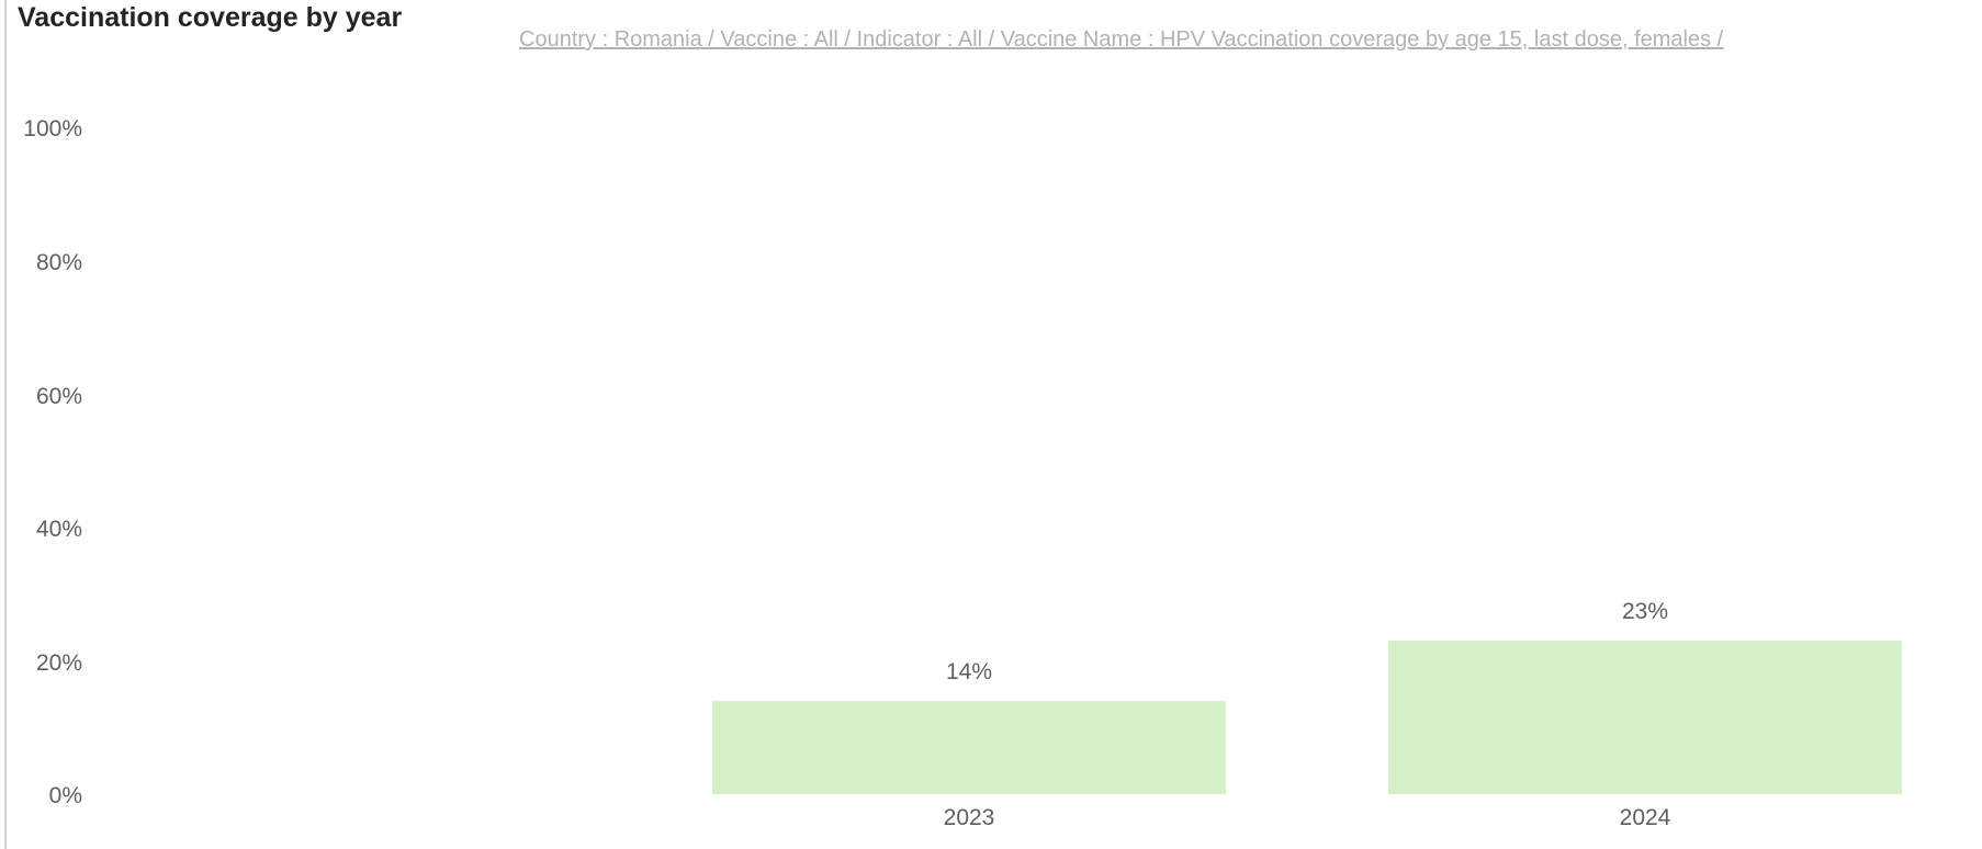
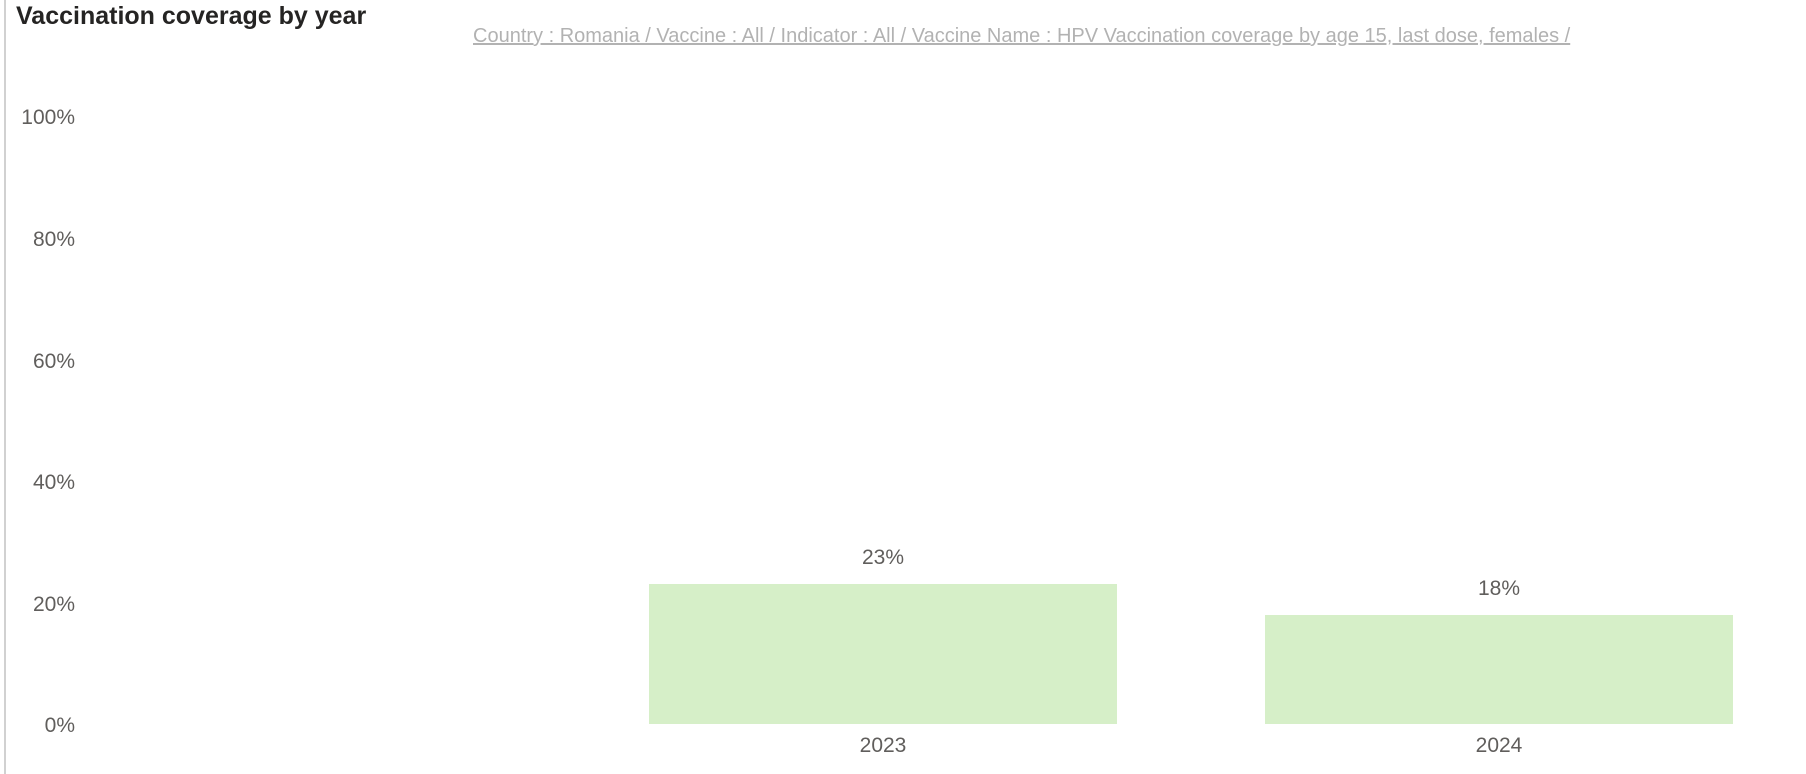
2023: 14% -> 23%
2024: 23% -> 18%
